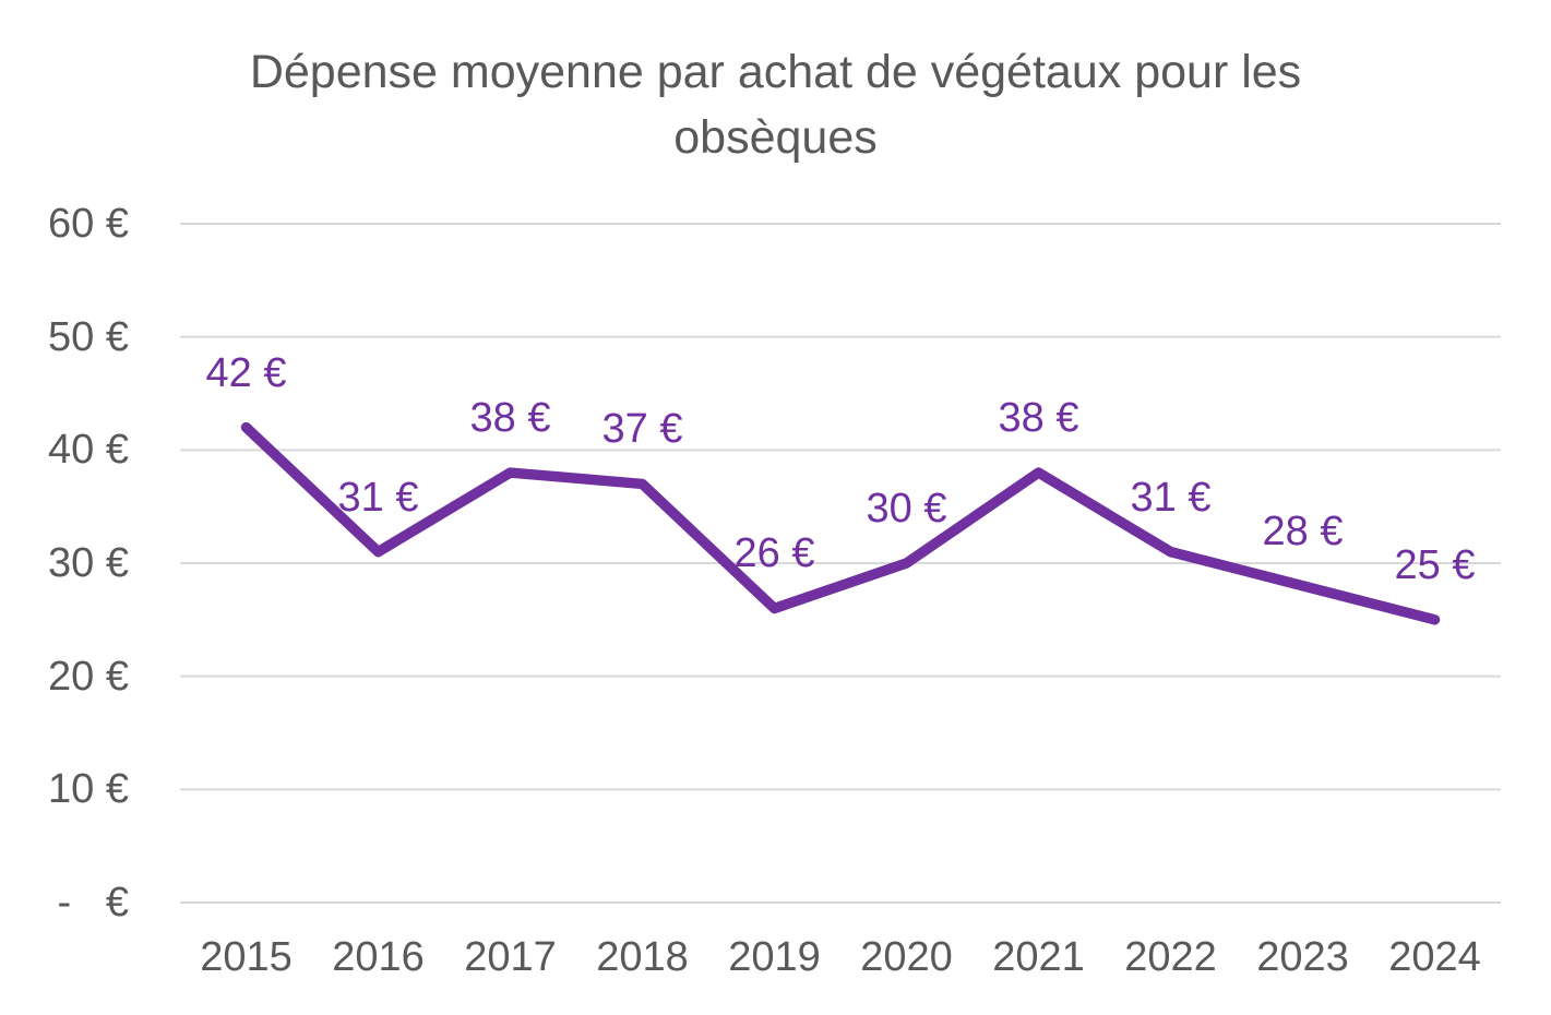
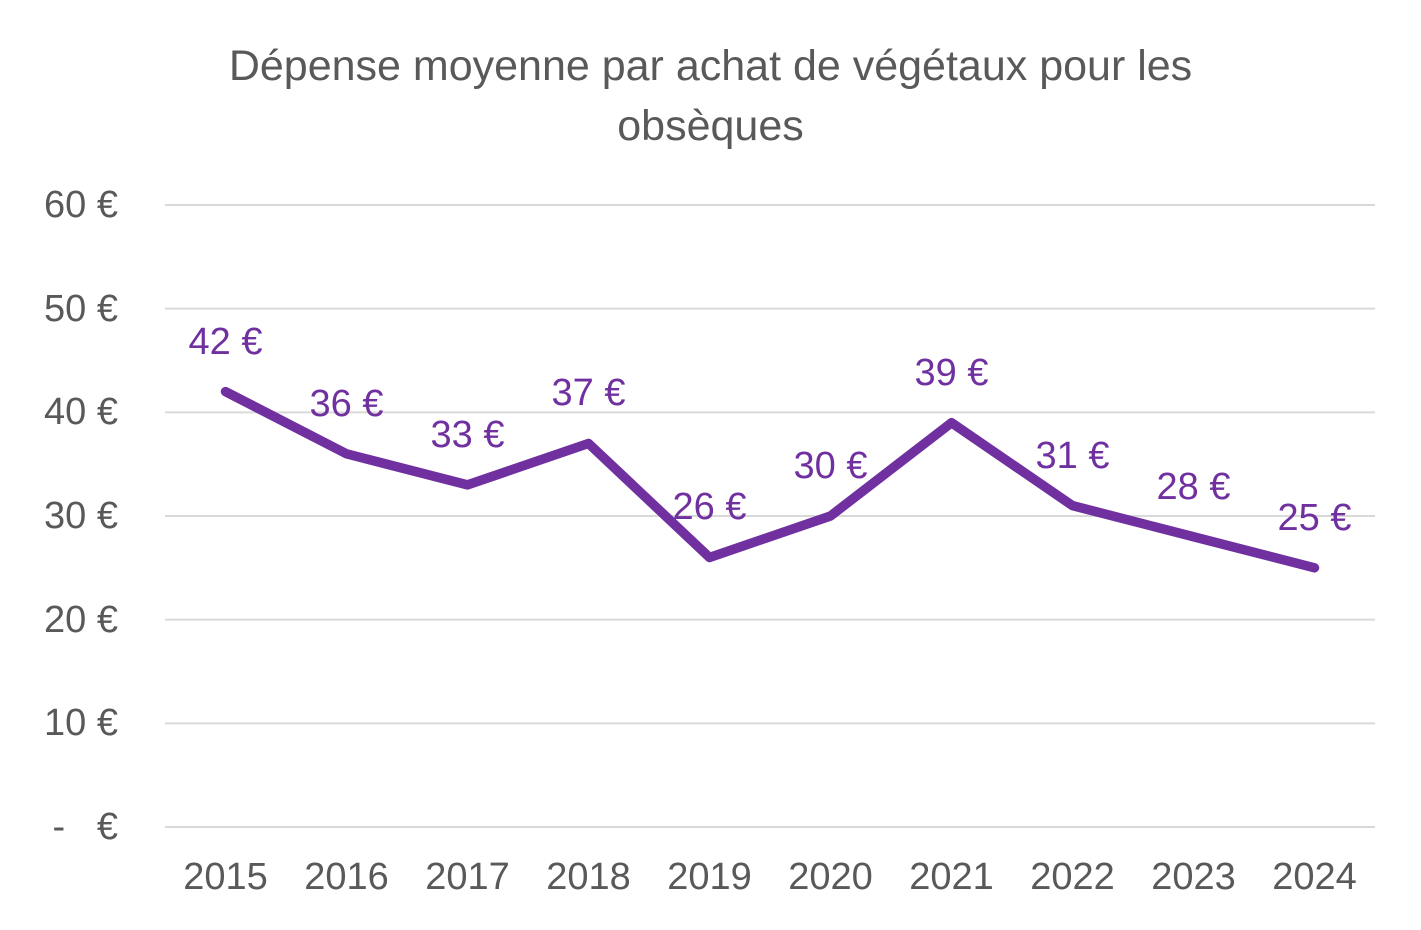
2016: 31 -> 36
2017: 38 -> 33
2021: 38 -> 39
